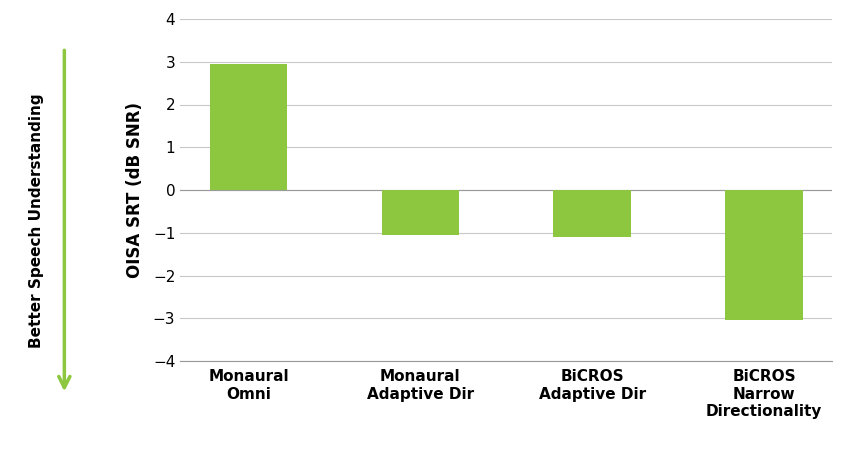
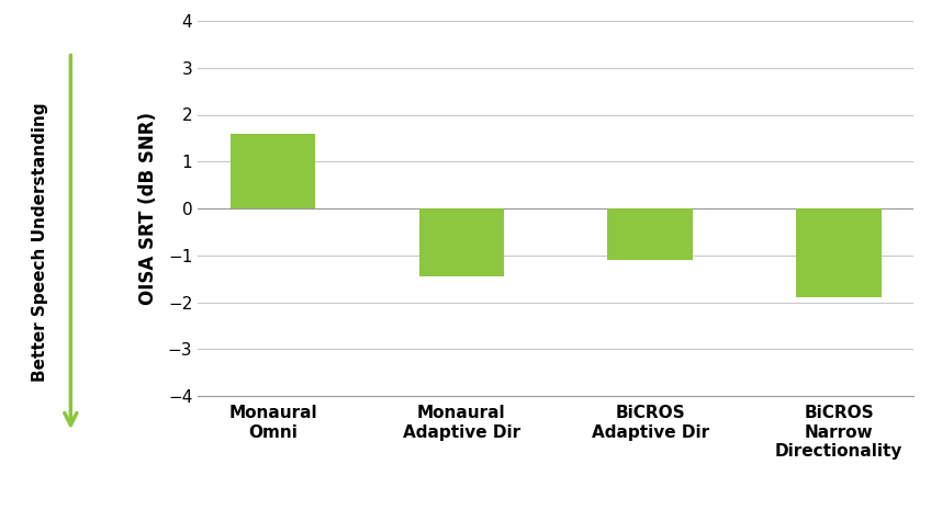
Monaural Omni: 2.95 -> 1.60
Monaural Adaptive Dir: -1.05 -> -1.45
BiCROS Narrow Directionality: -3.05 -> -1.90
